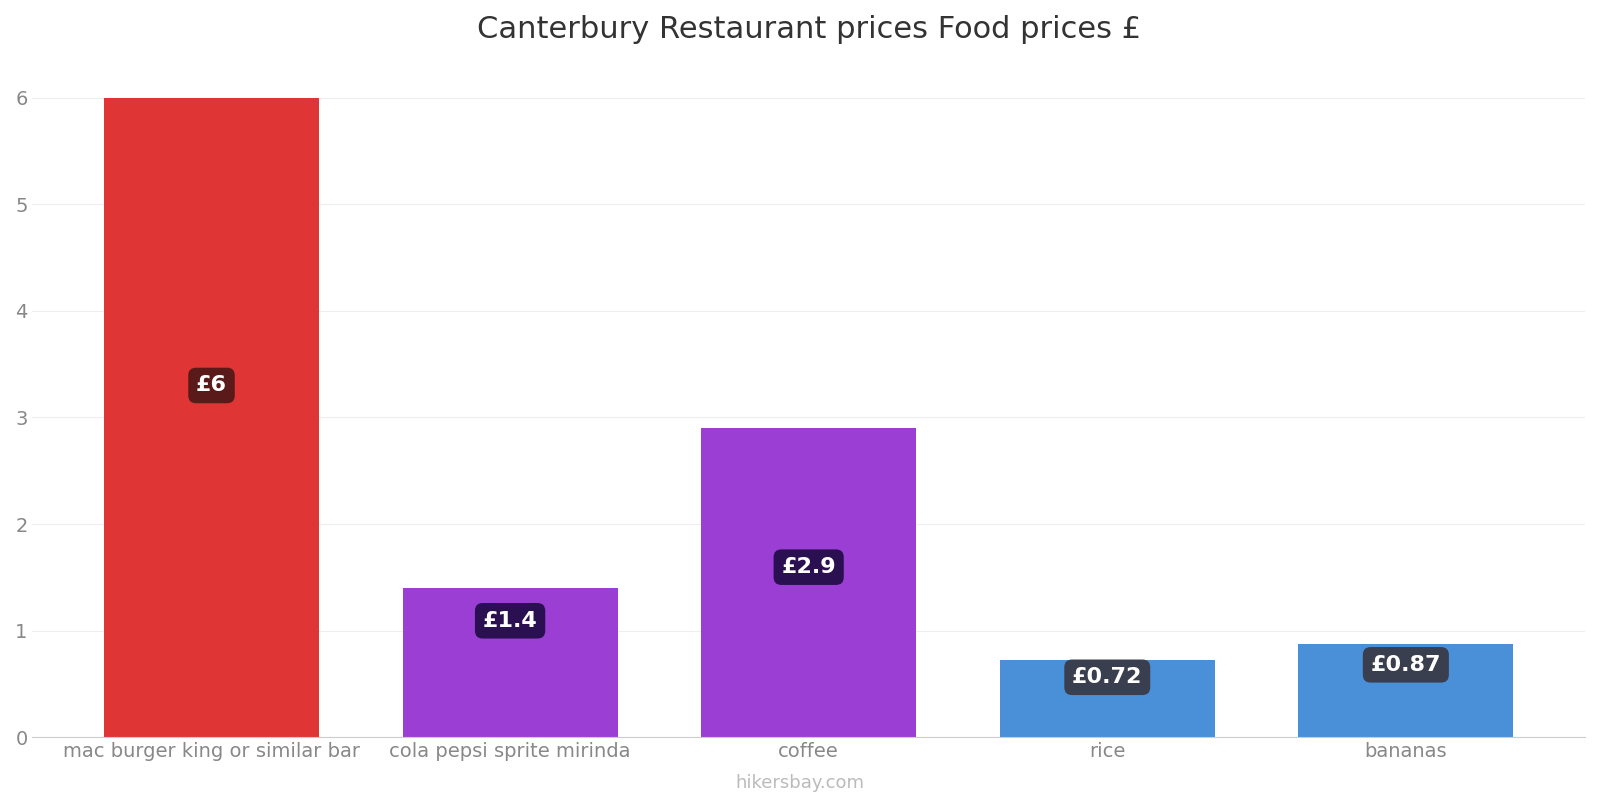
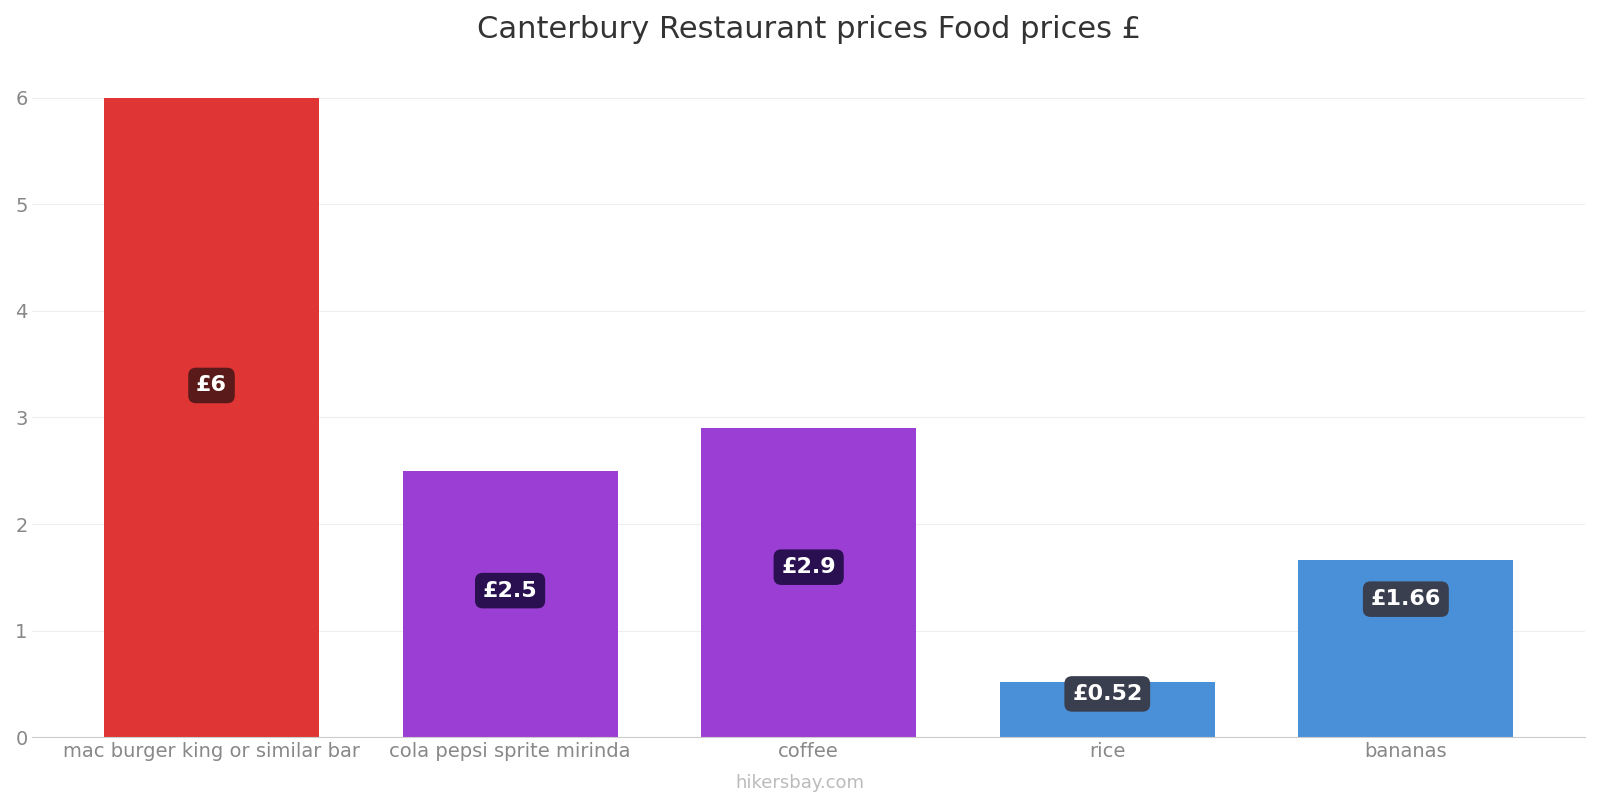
cola pepsi sprite mirinda: £1.4 -> £2.5
rice: £0.72 -> £0.52
bananas: £0.87 -> £1.66
